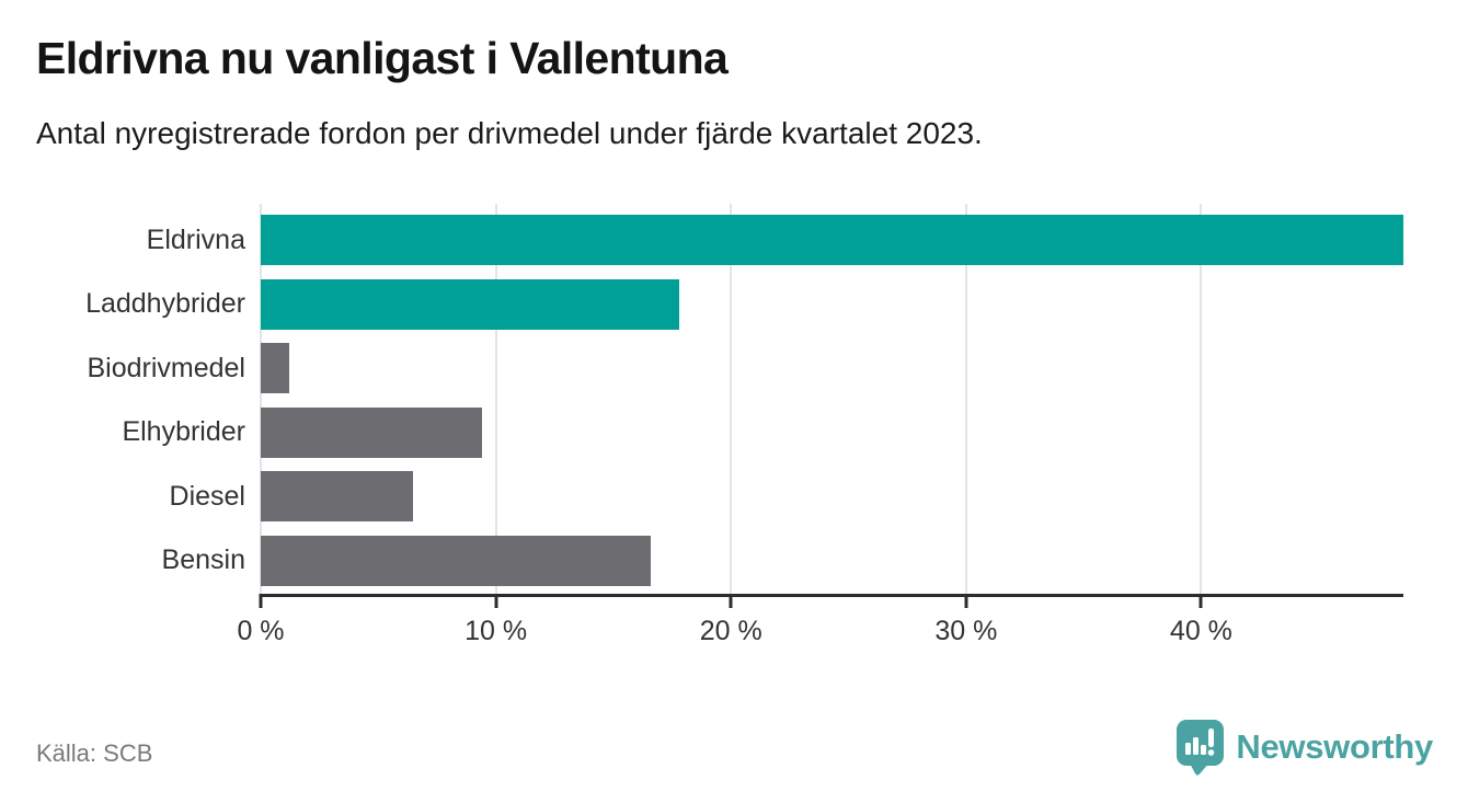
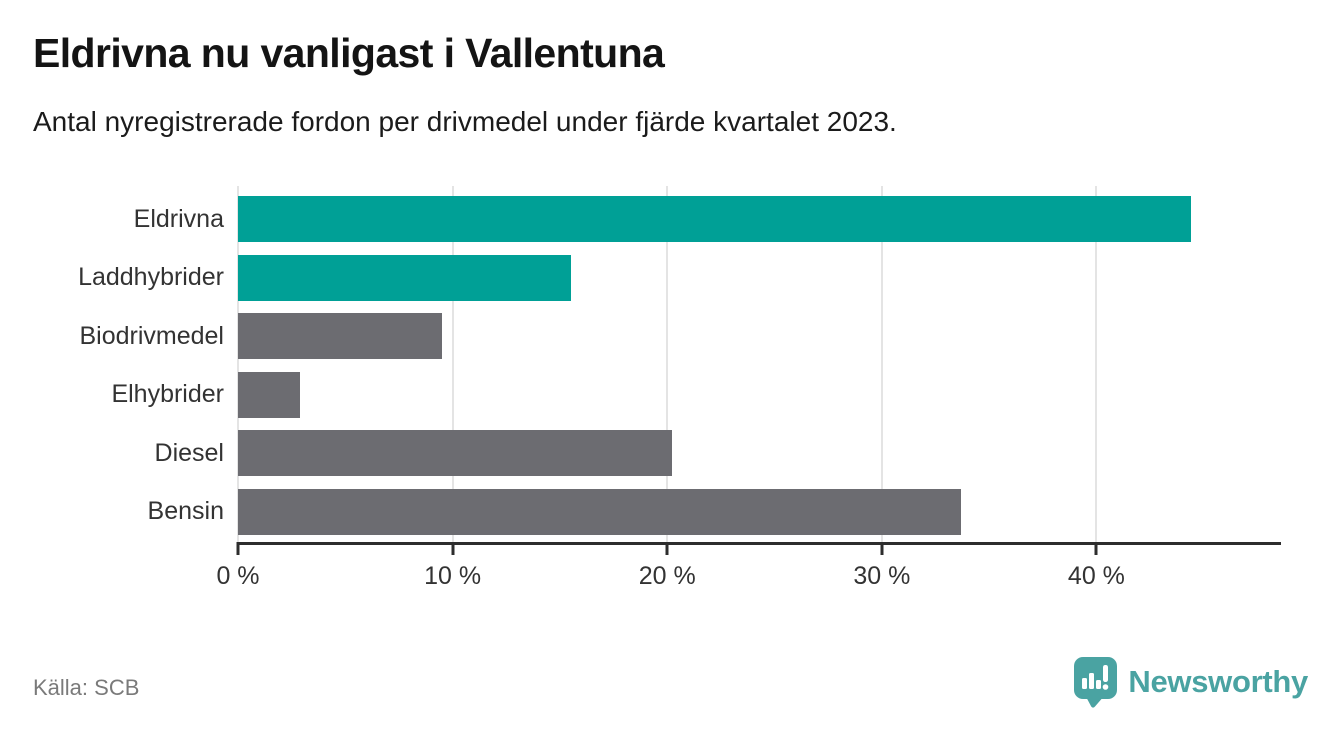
Eldrivna: 48.6% -> 44.4%
Laddhybrider: 17.8% -> 15.5%
Biodrivmedel: 1.2% -> 9.5%
Elhybrider: 9.4% -> 2.9%
Diesel: 6.5% -> 20.2%
Bensin: 16.6% -> 33.7%
